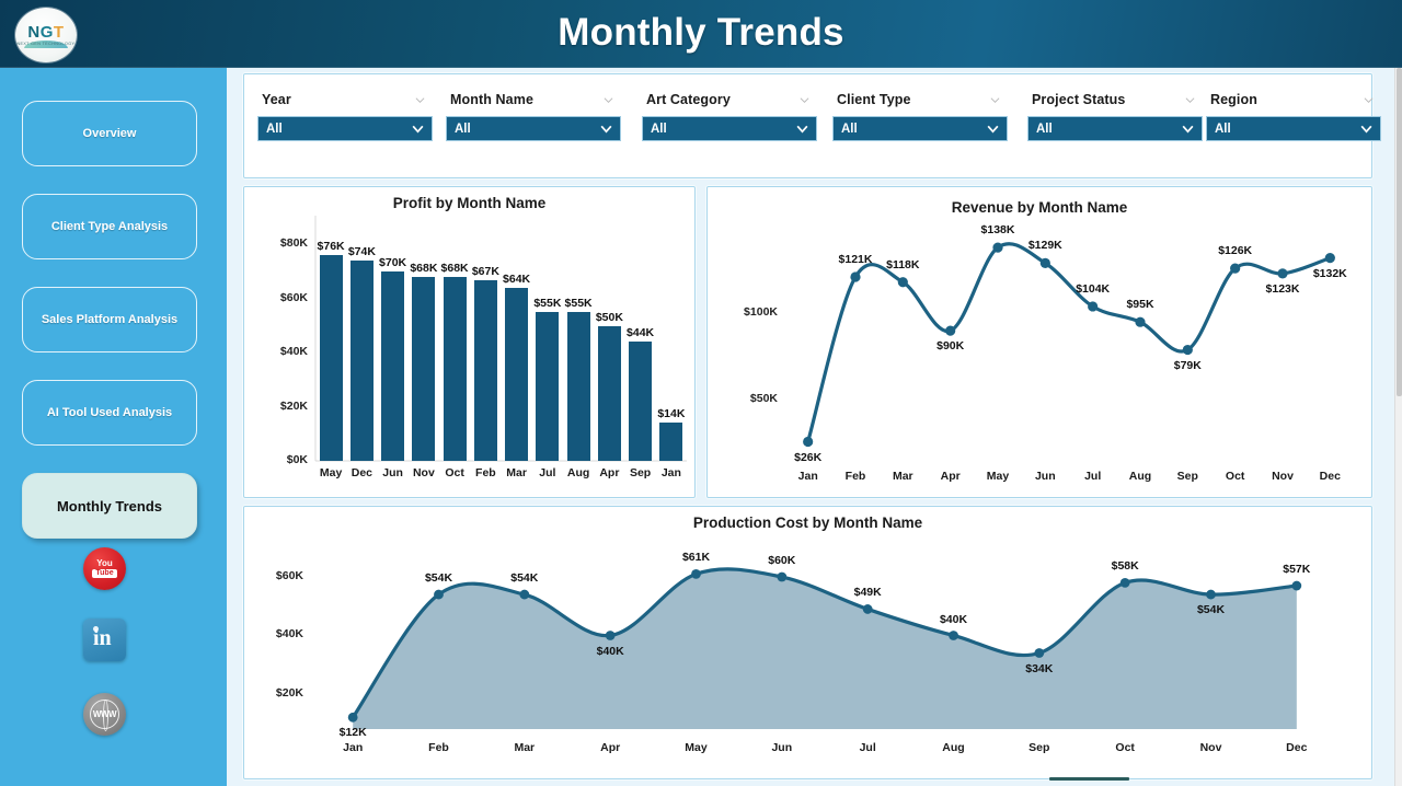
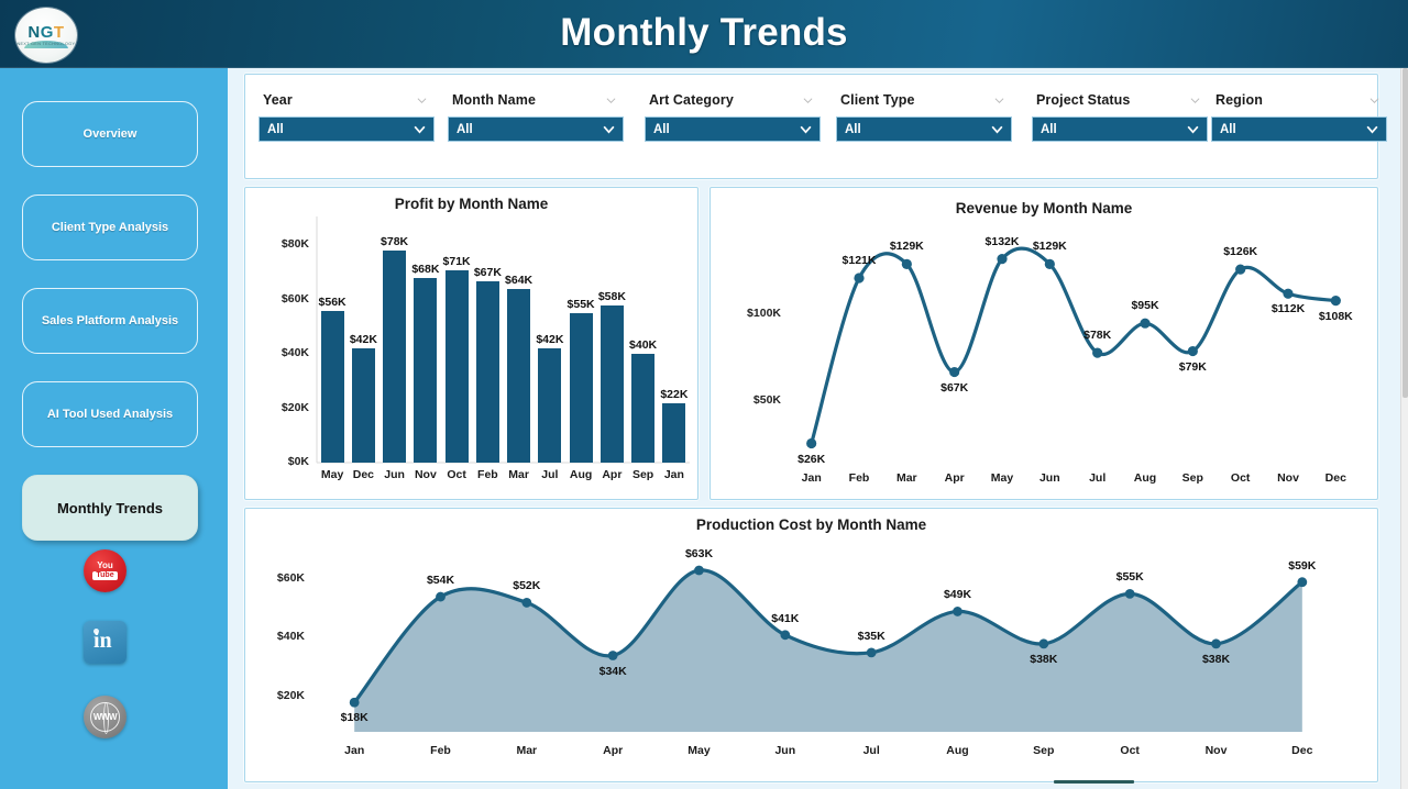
Profit by Month Name/May: $76K -> $56K
Profit by Month Name/Dec: $74K -> $42K
Profit by Month Name/Jun: $70K -> $78K
Profit by Month Name/Oct: $68K -> $71K
Profit by Month Name/Jul: $55K -> $42K
Profit by Month Name/Apr: $50K -> $58K
Profit by Month Name/Sep: $44K -> $40K
Profit by Month Name/Jan: $14K -> $22K
Revenue by Month Name/Mar: $118K -> $129K
Revenue by Month Name/Apr: $90K -> $67K
Revenue by Month Name/May: $138K -> $132K
Revenue by Month Name/Jul: $104K -> $78K
Revenue by Month Name/Nov: $123K -> $112K
Revenue by Month Name/Dec: $132K -> $108K
Production Cost by Month Name/Jan: $12K -> $18K
Production Cost by Month Name/Mar: $54K -> $52K
Production Cost by Month Name/Apr: $40K -> $34K
Production Cost by Month Name/May: $61K -> $63K
Production Cost by Month Name/Jun: $60K -> $41K
Production Cost by Month Name/Jul: $49K -> $35K
Production Cost by Month Name/Aug: $40K -> $49K
Production Cost by Month Name/Sep: $34K -> $38K
Production Cost by Month Name/Oct: $58K -> $55K
Production Cost by Month Name/Nov: $54K -> $38K
Production Cost by Month Name/Dec: $57K -> $59K
